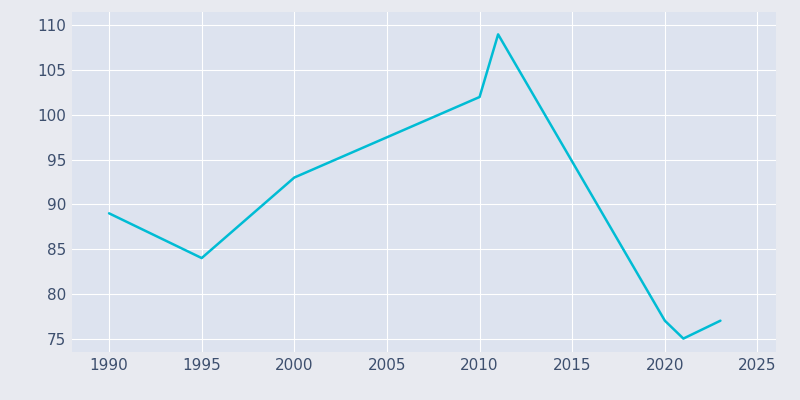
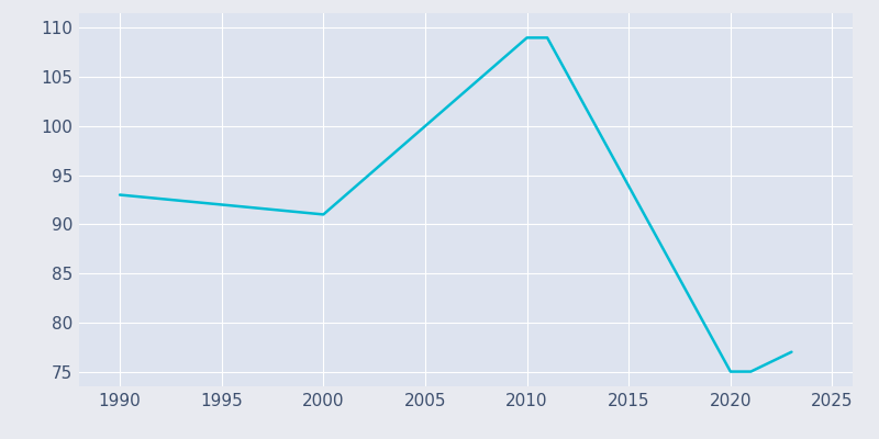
1990: 89 -> 93
1995: 84 -> 92
2000: 93 -> 91
2010: 102 -> 109
2020: 77 -> 75
